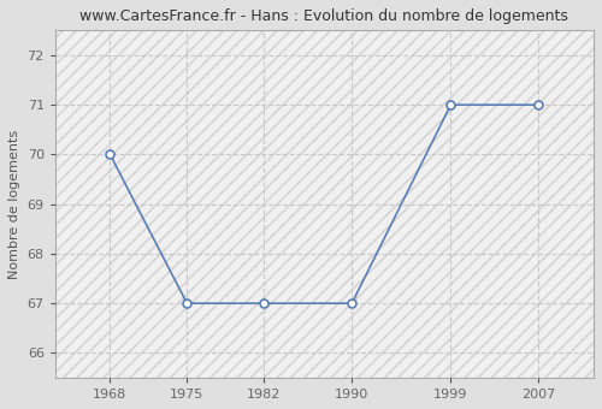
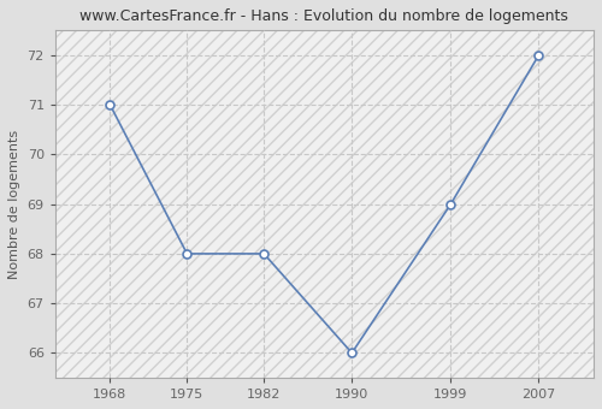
1968: 70 -> 71
1975: 67 -> 68
1982: 67 -> 68
1990: 67 -> 66
1999: 71 -> 69
2007: 71 -> 72
